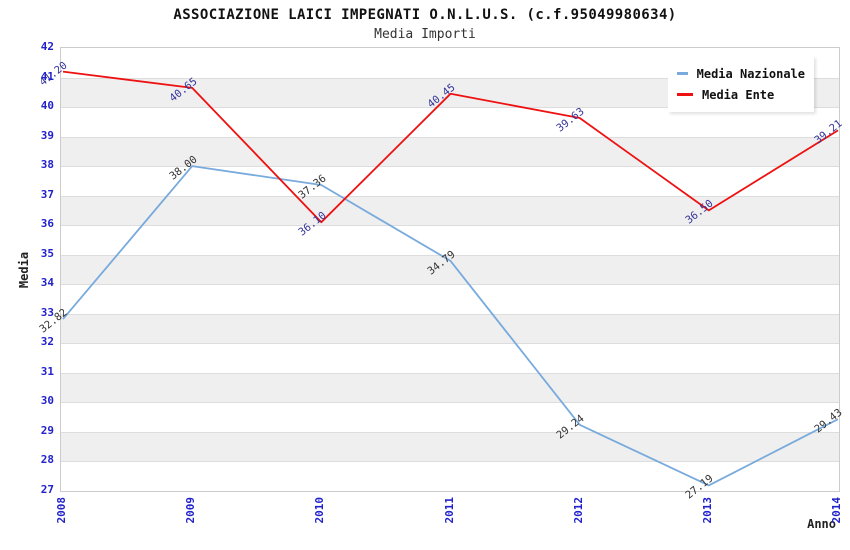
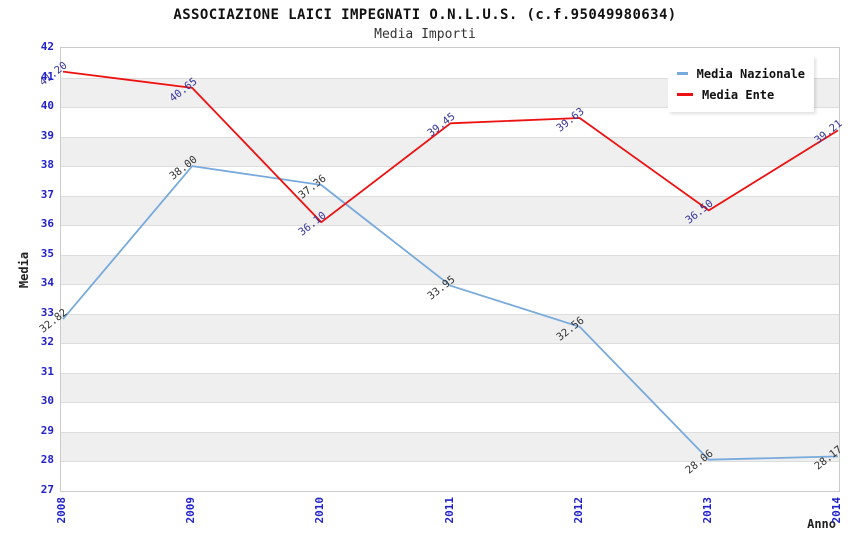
Media Nazionale/2011: 34.79 -> 33.95
Media Ente/2011: 40.45 -> 39.45
Media Nazionale/2012: 29.24 -> 32.56
Media Nazionale/2013: 27.19 -> 28.06
Media Nazionale/2014: 29.43 -> 28.17
